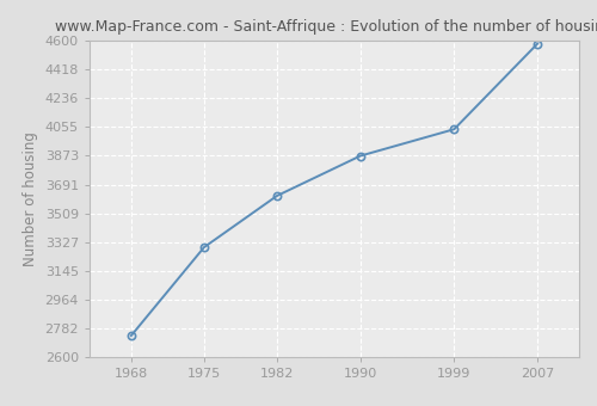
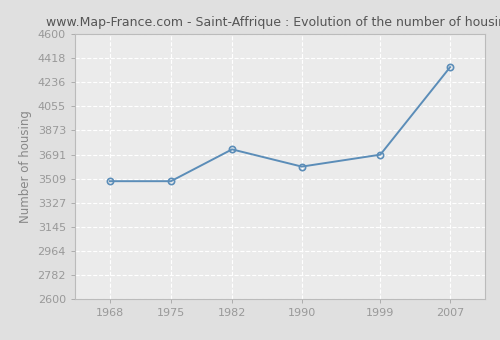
1968: 2740 -> 3490
1975: 3300 -> 3490
1982: 3620 -> 3730
1990: 3870 -> 3600
1999: 4040 -> 3690
2007: 4580 -> 4350
